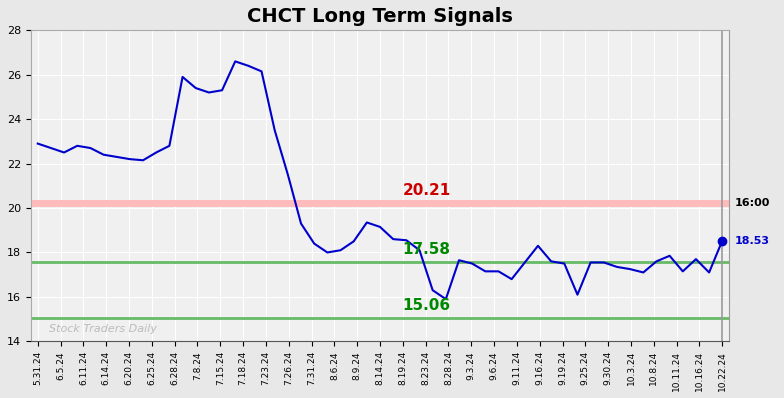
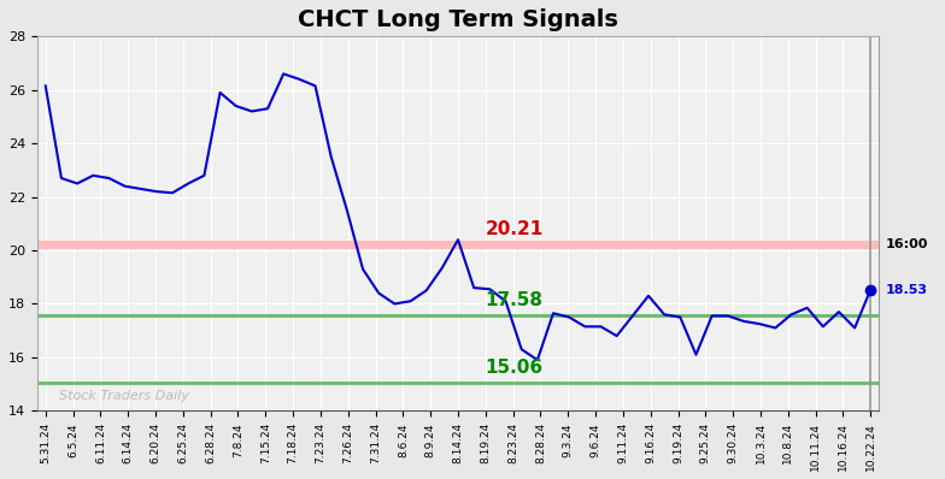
5.31.24: 22.90 -> 26.15
8.14.24: 19.15 -> 20.40
